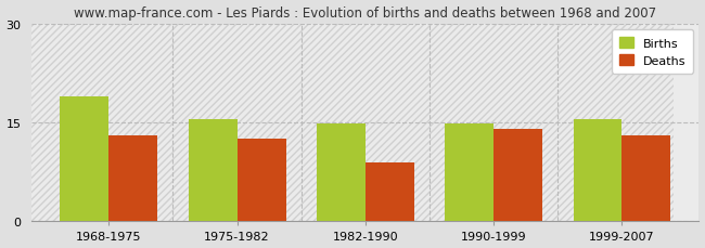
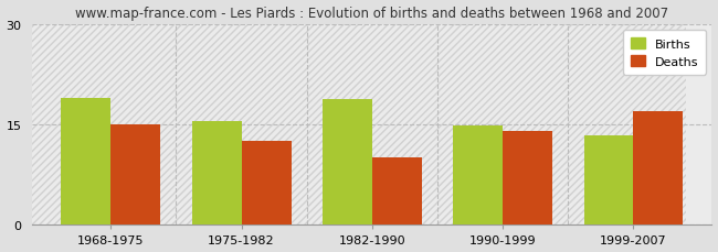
Deaths/1968-1975: 13.0 -> 15.0
Births/1982-1990: 14.8 -> 18.8
Deaths/1982-1990: 9.0 -> 10.0
Births/1999-2007: 15.5 -> 13.4
Deaths/1999-2007: 13.0 -> 17.0
